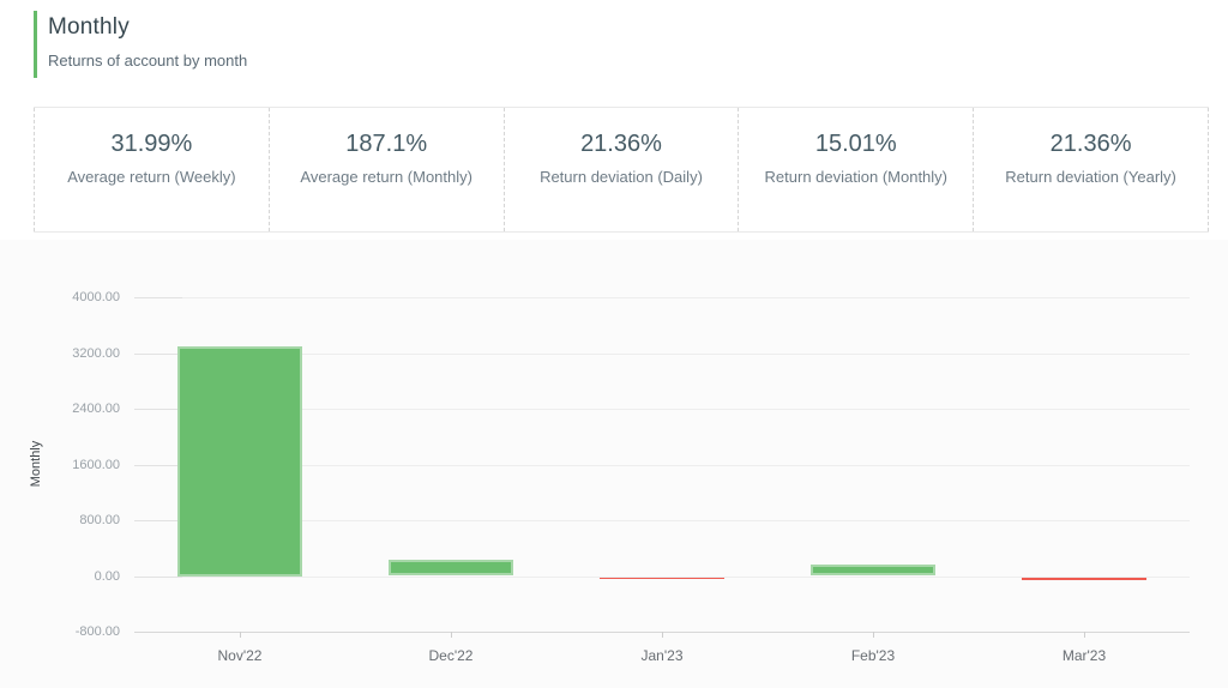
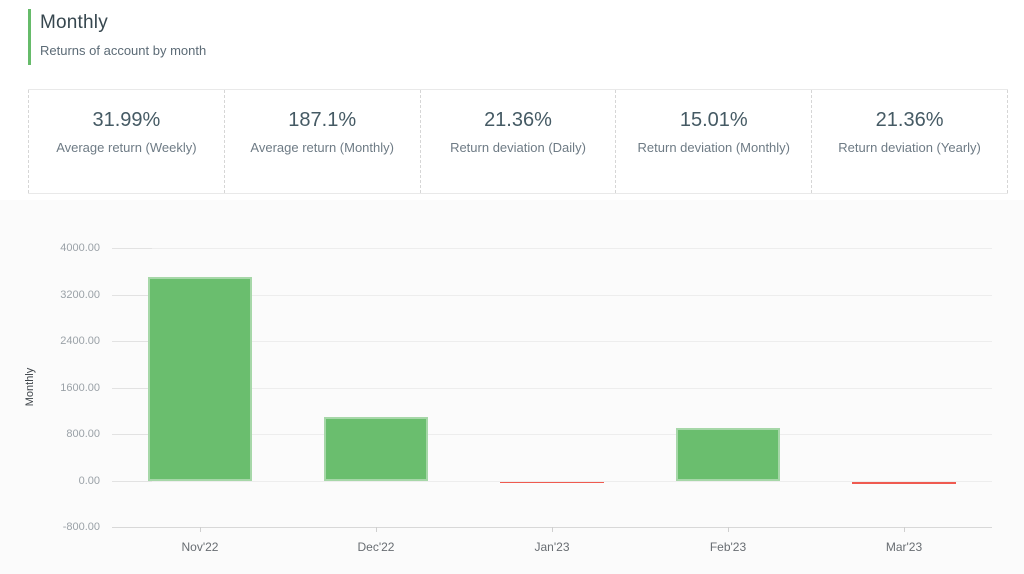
Nov'22: 3300 -> 3500
Dec'22: 200 -> 1100
Feb'23: 200 -> 900
